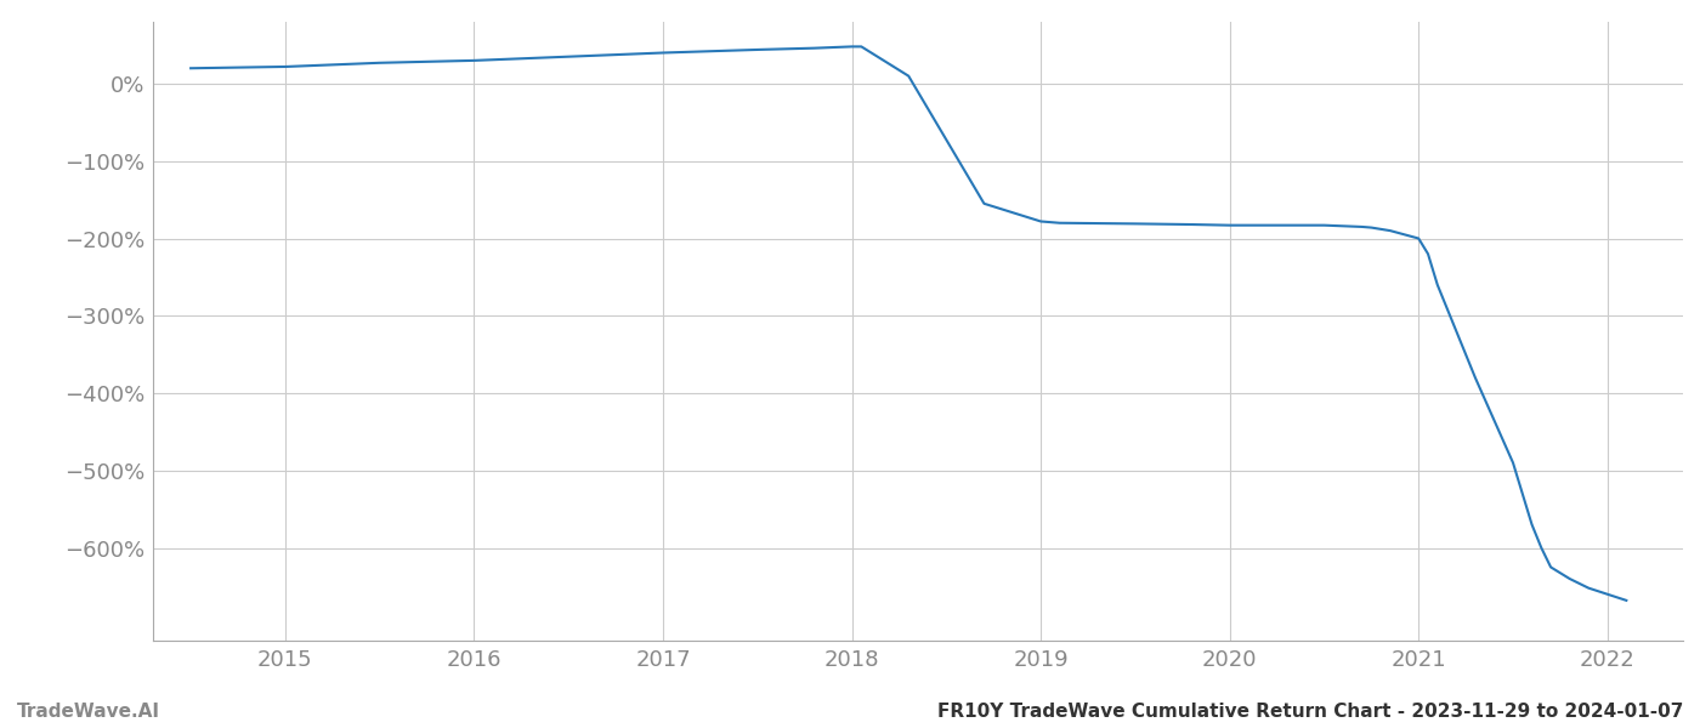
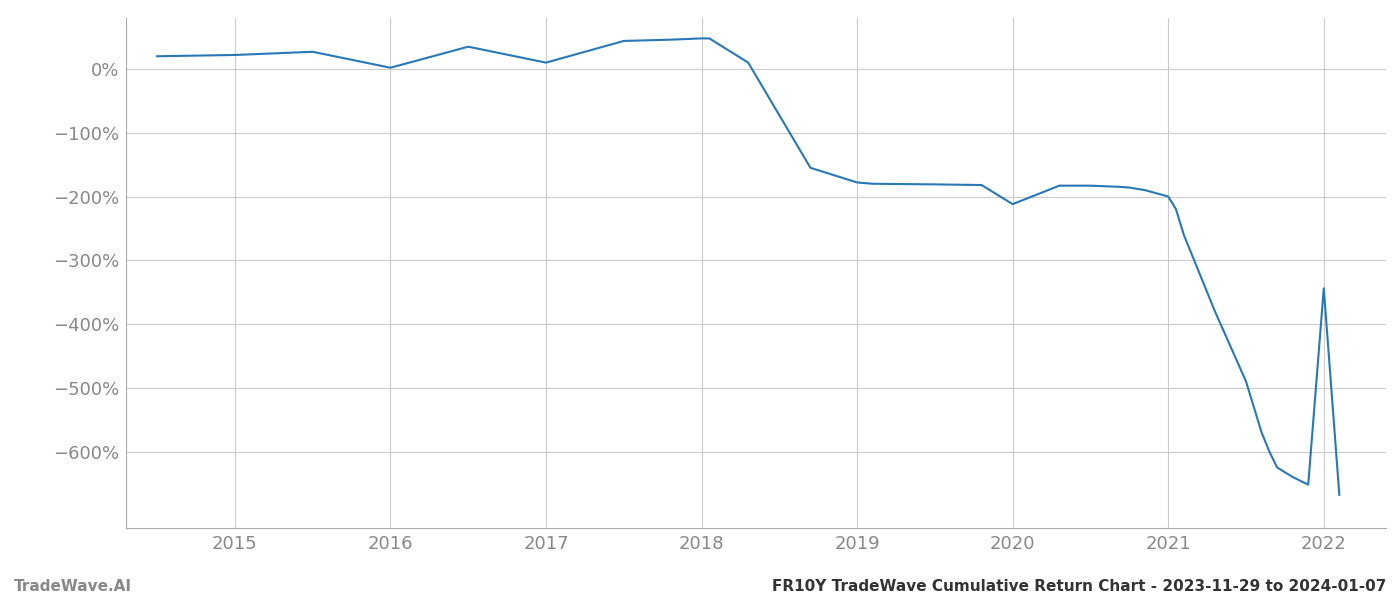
2016: 30% -> 2%
2017: 40% -> 10%
2020: -183% -> -212%
2022: -660% -> -344%
